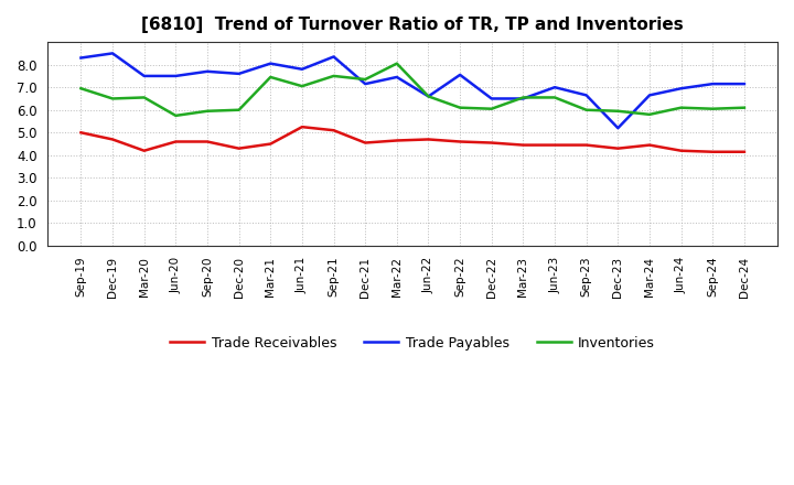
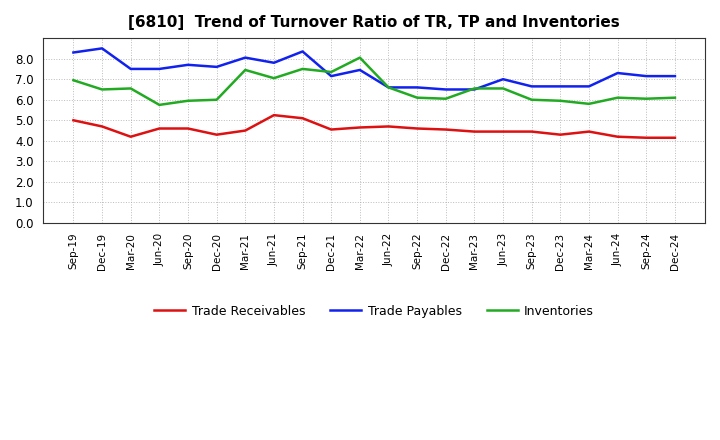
Trade Payables/Sep-22: 7.55 -> 6.60
Trade Payables/Dec-23: 5.20 -> 6.65
Trade Payables/Jun-24: 6.95 -> 7.30
